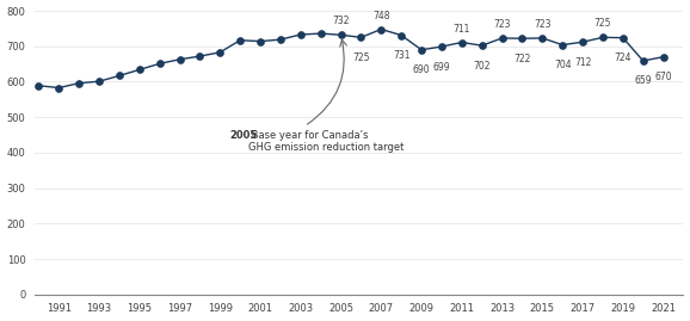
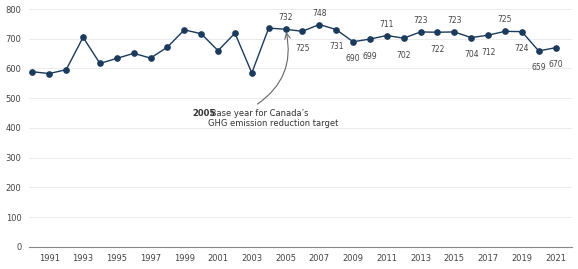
1993: 601 -> 705
1997: 663 -> 635
1999: 683 -> 730
2001: 714 -> 660
2003: 733 -> 585
